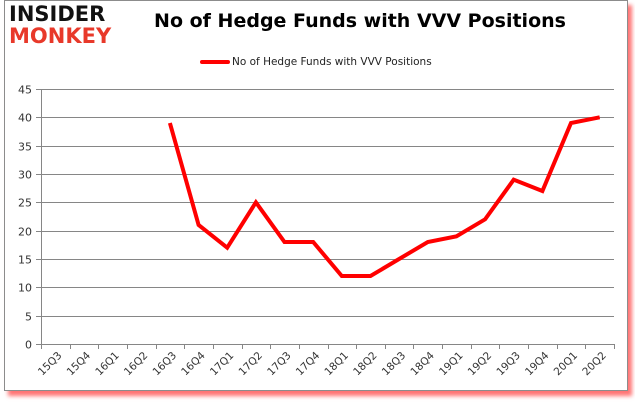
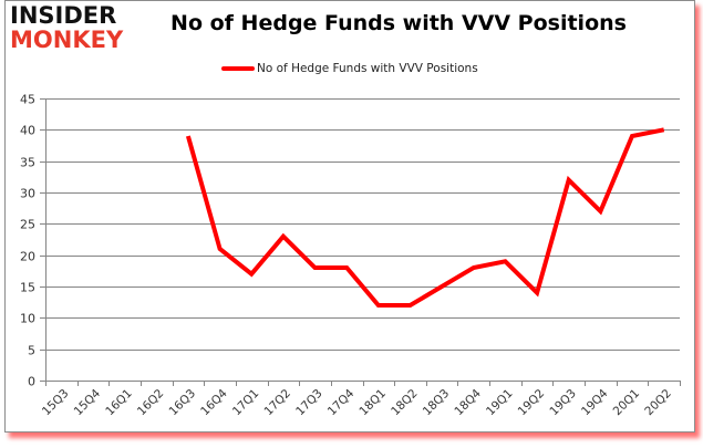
17Q2: 25 -> 23
19Q2: 22 -> 14
19Q3: 29 -> 32
